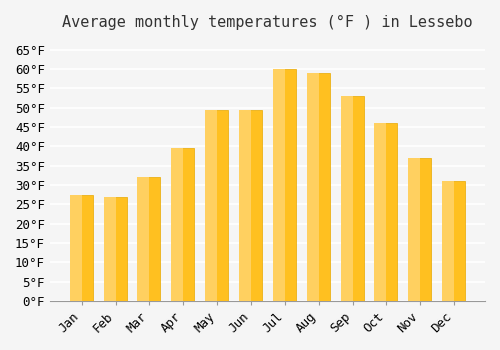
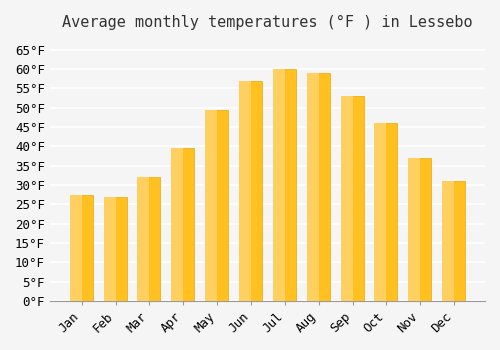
Jun: 49.5°F -> 57.0°F
